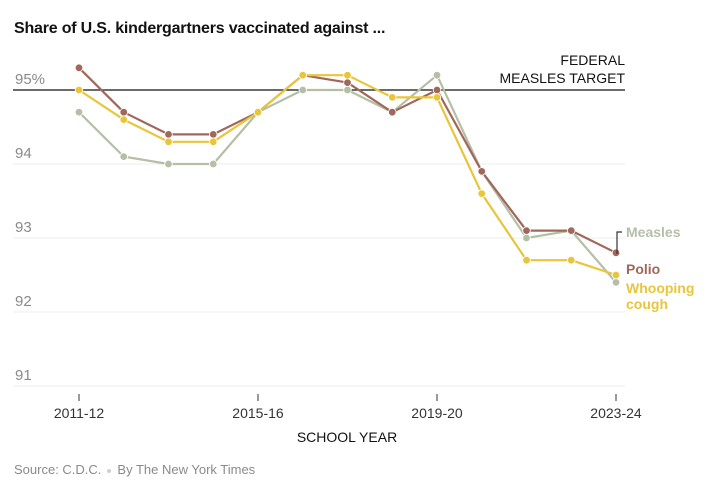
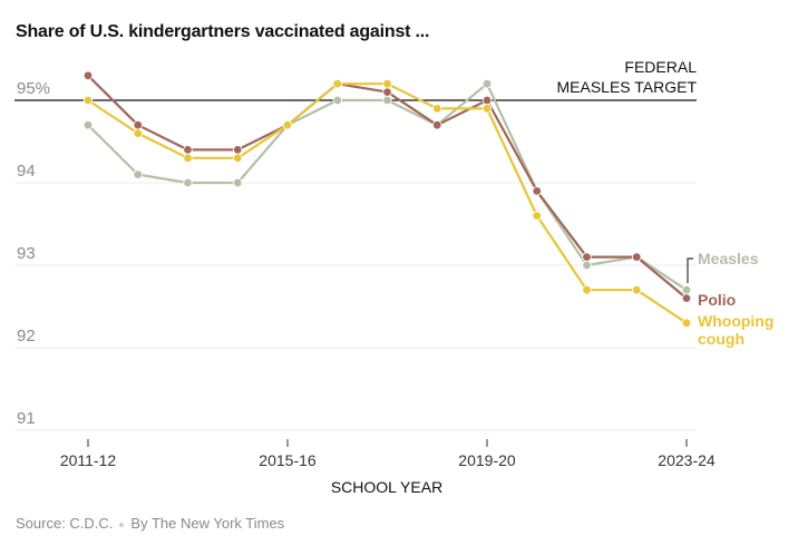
Measles/2023-24: 92.4% -> 92.7%
Polio/2023-24: 92.8% -> 92.6%
Whooping cough/2023-24: 92.5% -> 92.3%
